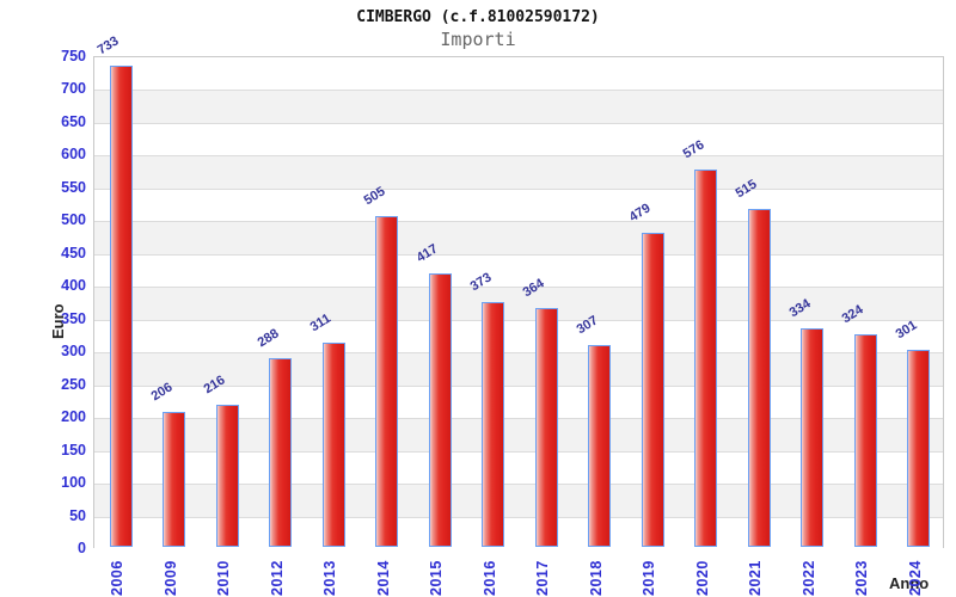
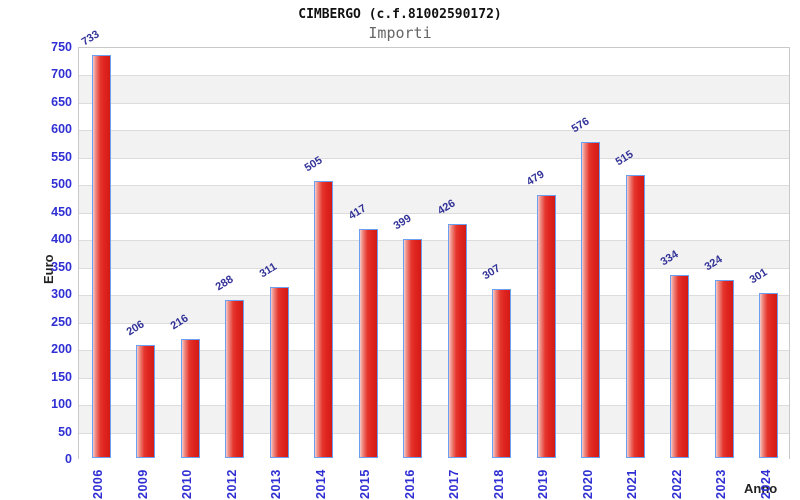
2016: 373 -> 399
2017: 364 -> 426
